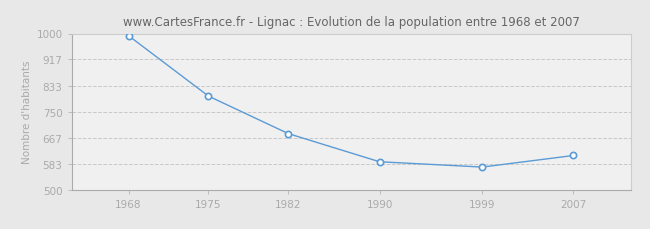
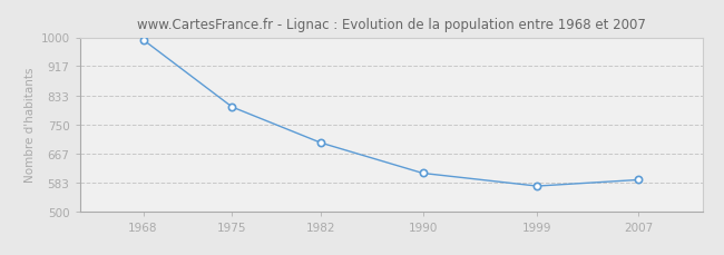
1982: 680 -> 697
1990: 590 -> 610
2007: 610 -> 591
